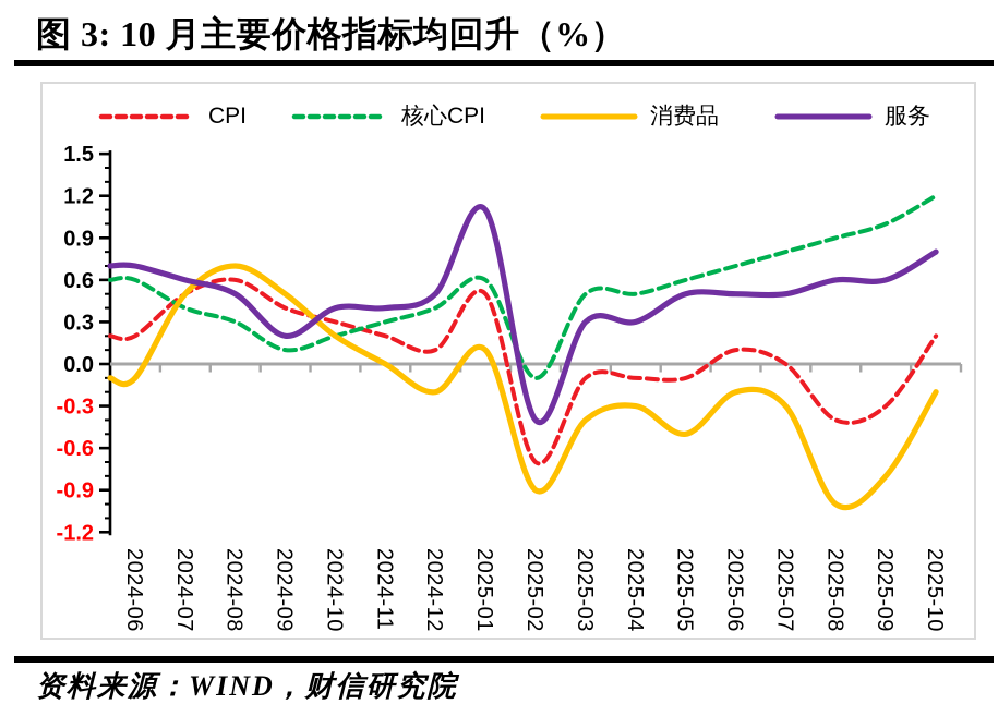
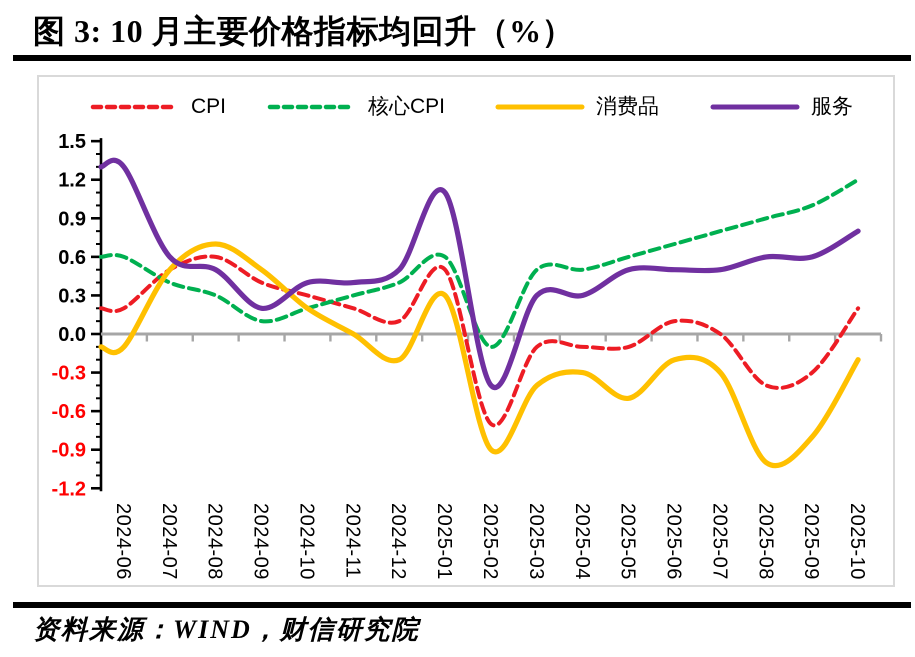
服务/2024-06: 0.7 -> 1.3
消费品/2025-01: 0.1 -> 0.3
